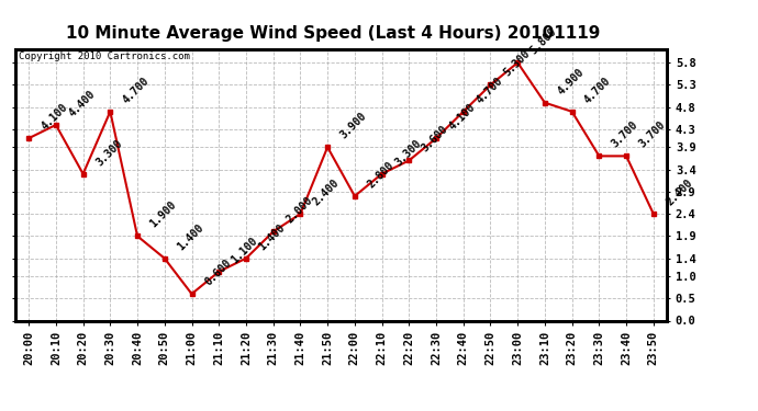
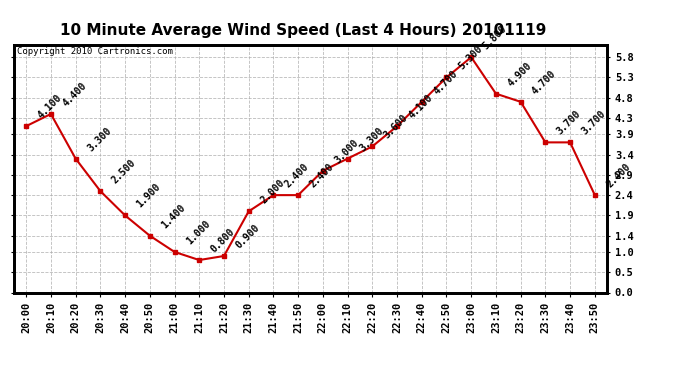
20:30: 4.700 -> 2.500
21:00: 0.600 -> 1.000
21:10: 1.100 -> 0.800
21:20: 1.400 -> 0.900
21:50: 3.900 -> 2.400
22:00: 2.800 -> 3.000
